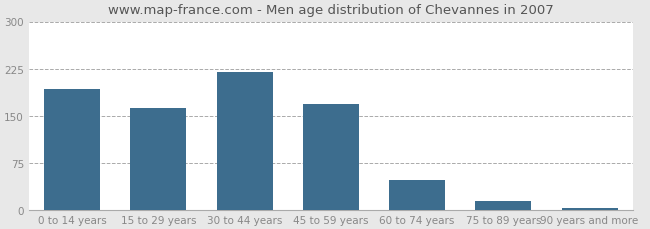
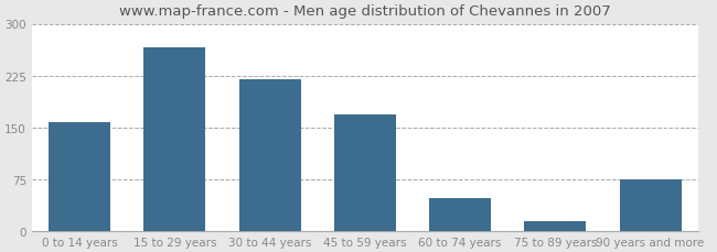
0 to 14 years: 193 -> 158
15 to 29 years: 162 -> 266
90 years and more: 3 -> 74
